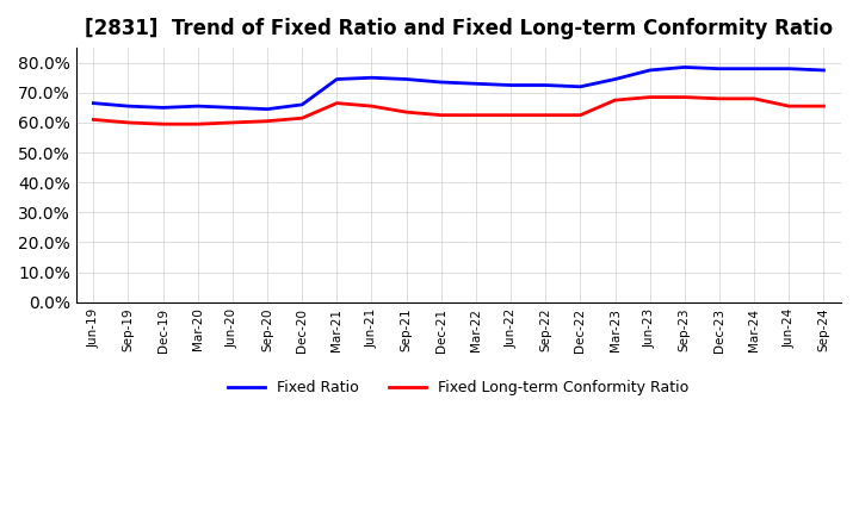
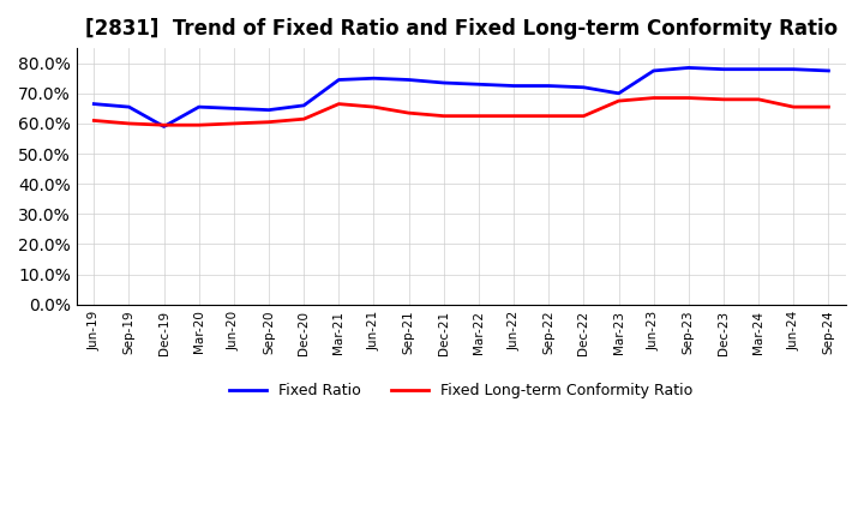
Fixed Ratio/Dec-19: 65.0% -> 59.0%
Fixed Ratio/Mar-23: 74.5% -> 70.0%
